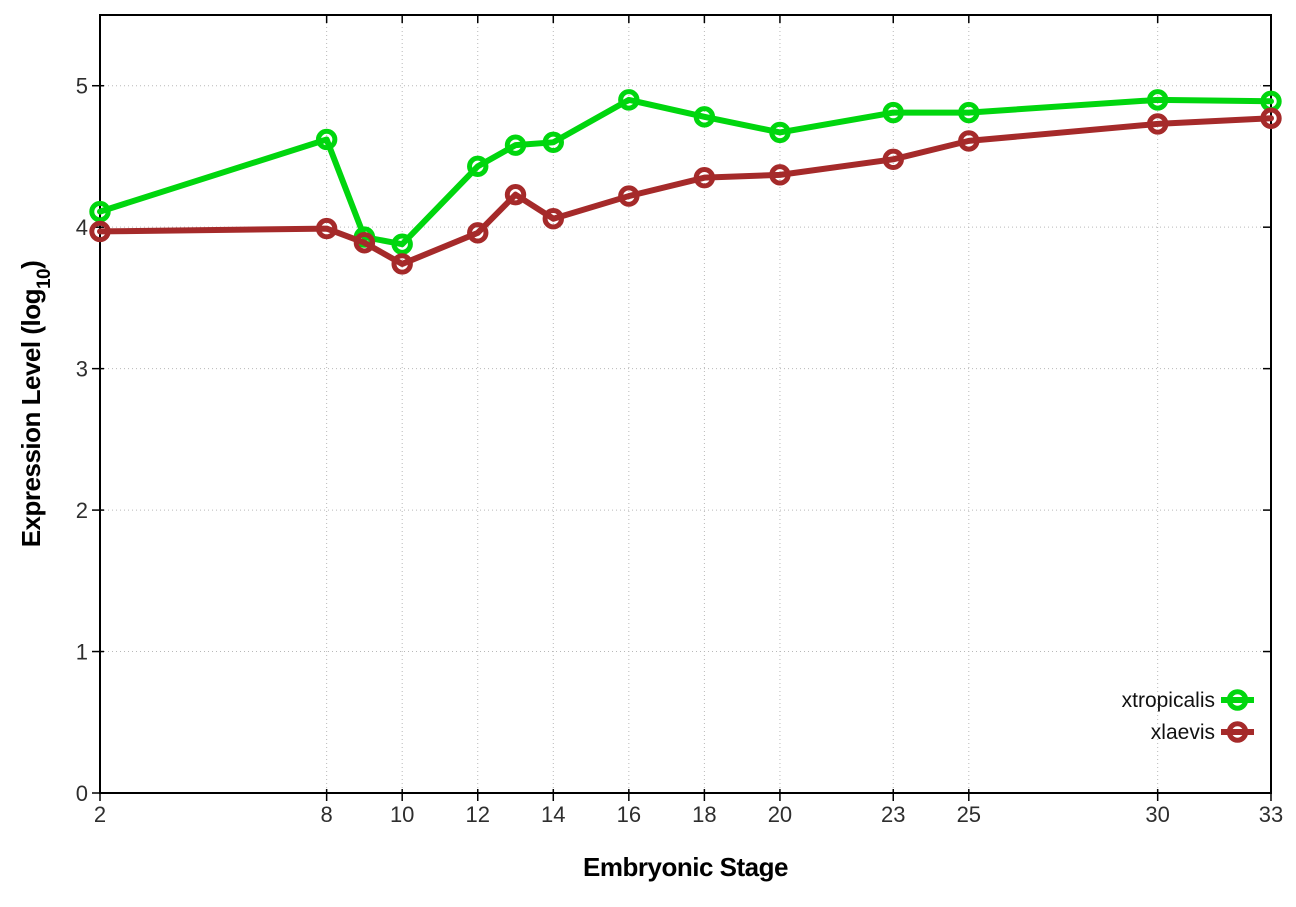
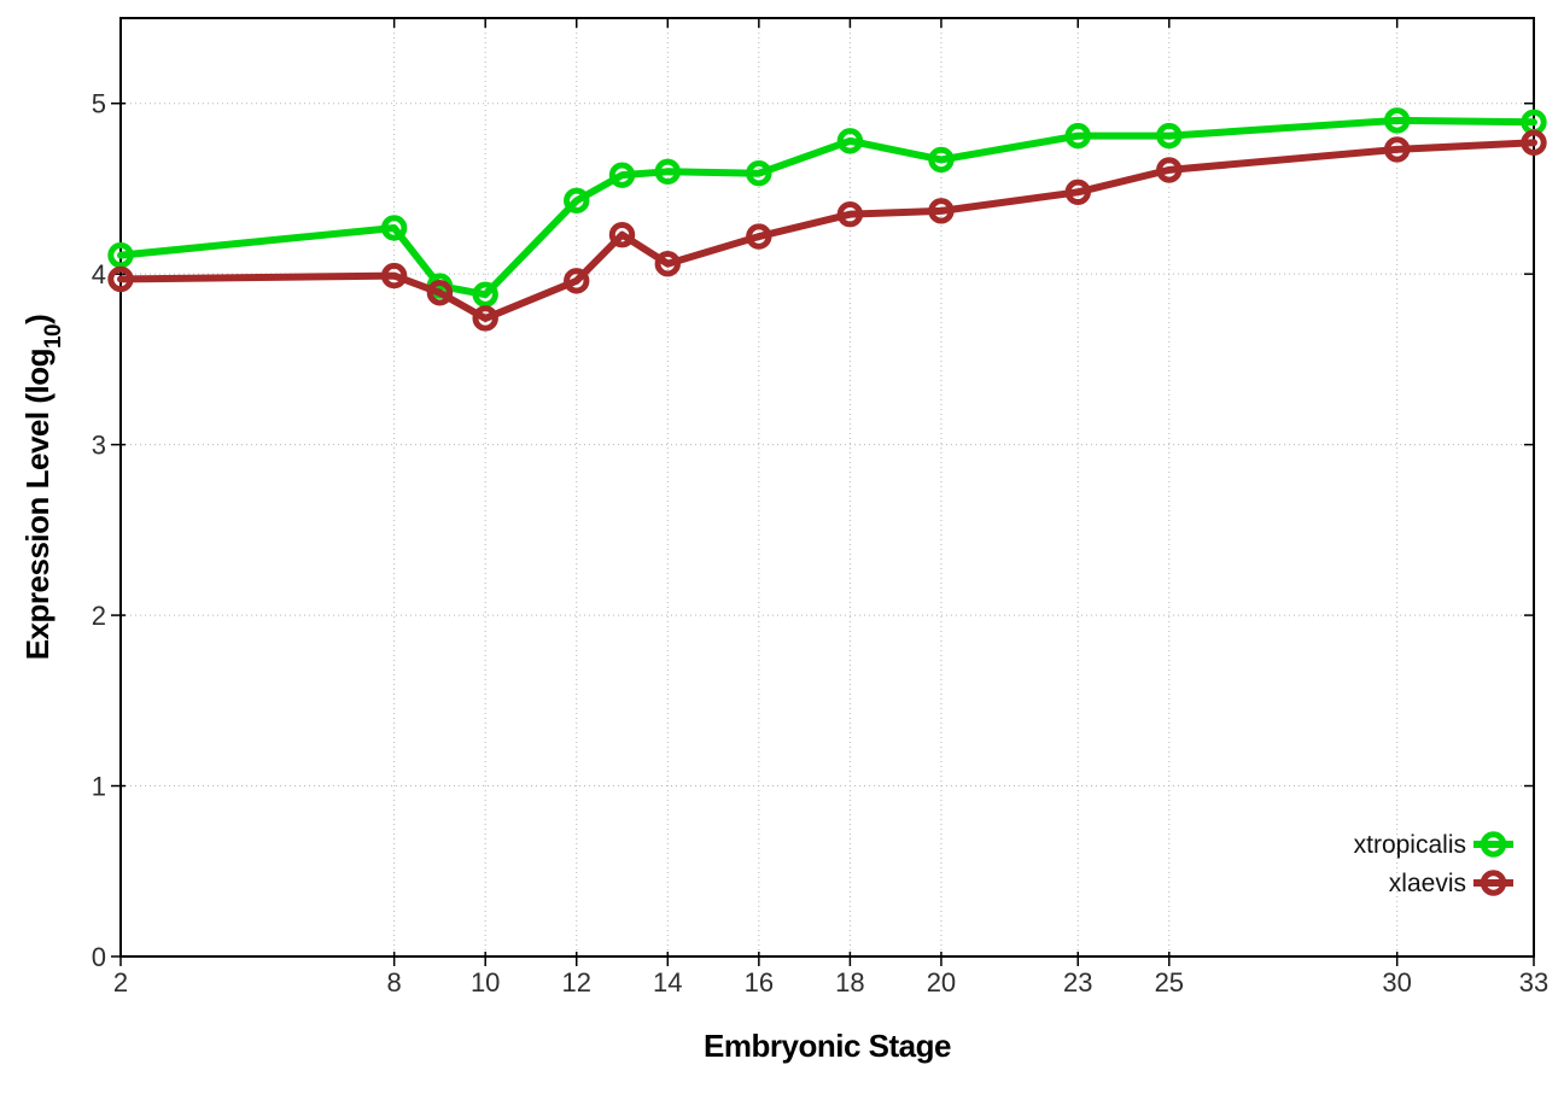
xtropicalis/8: 4.62 -> 4.27
xtropicalis/16: 4.90 -> 4.59
